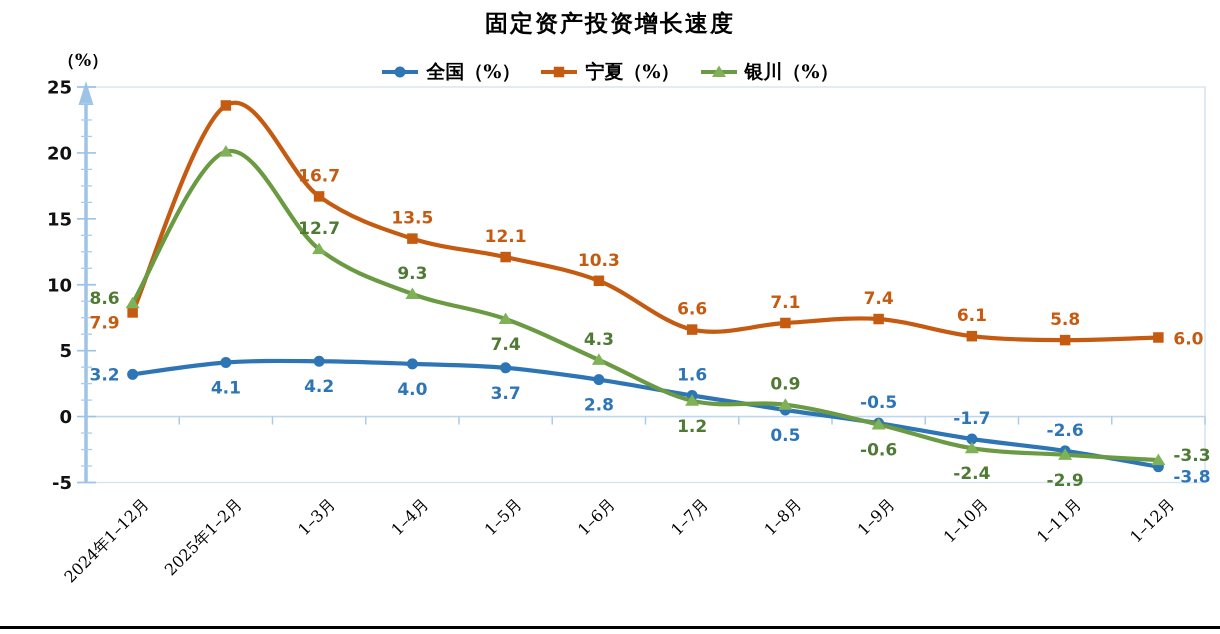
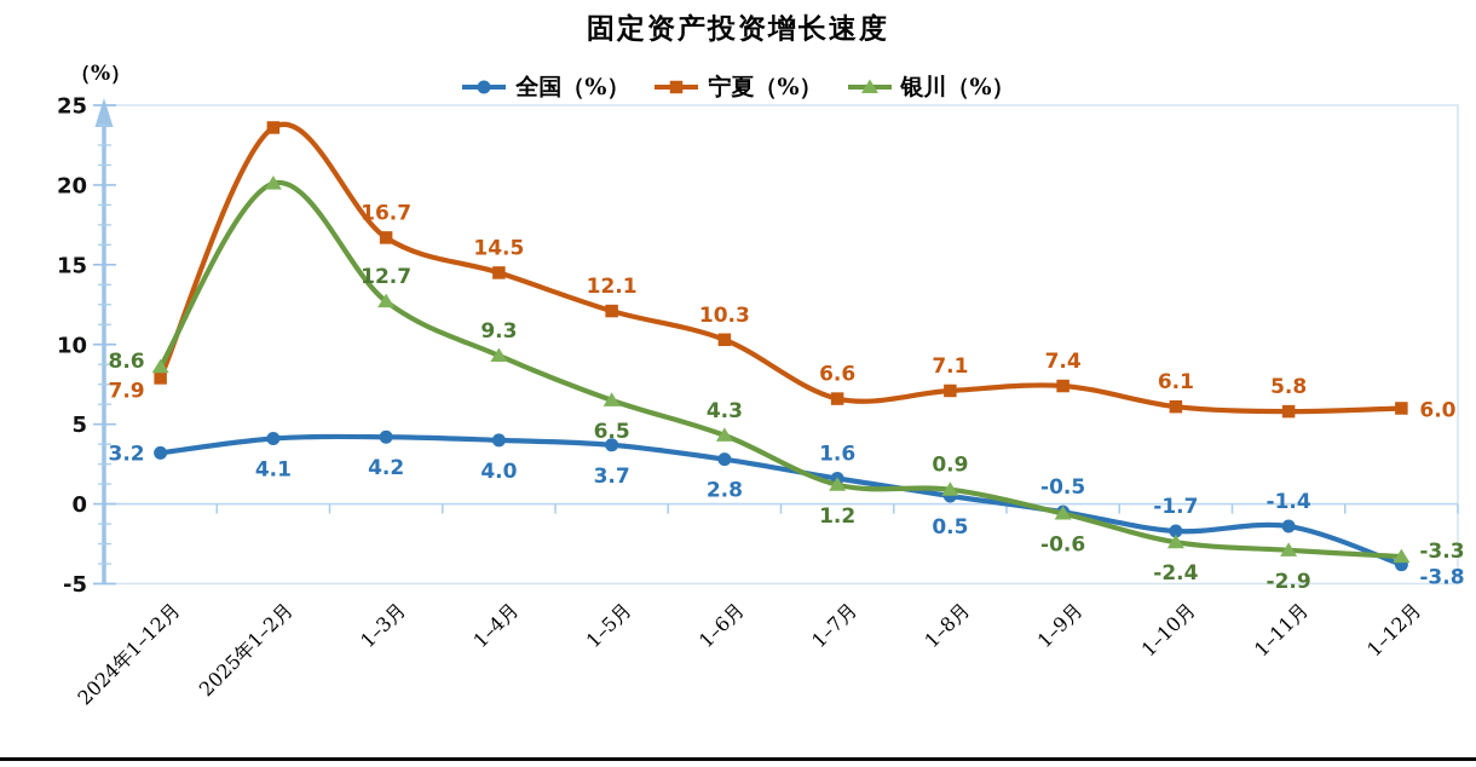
宁夏（%）/1–4月: 13.5 -> 14.5
银川（%）/1–5月: 7.4 -> 6.5
全国（%）/1–11月: -2.6 -> -1.4
